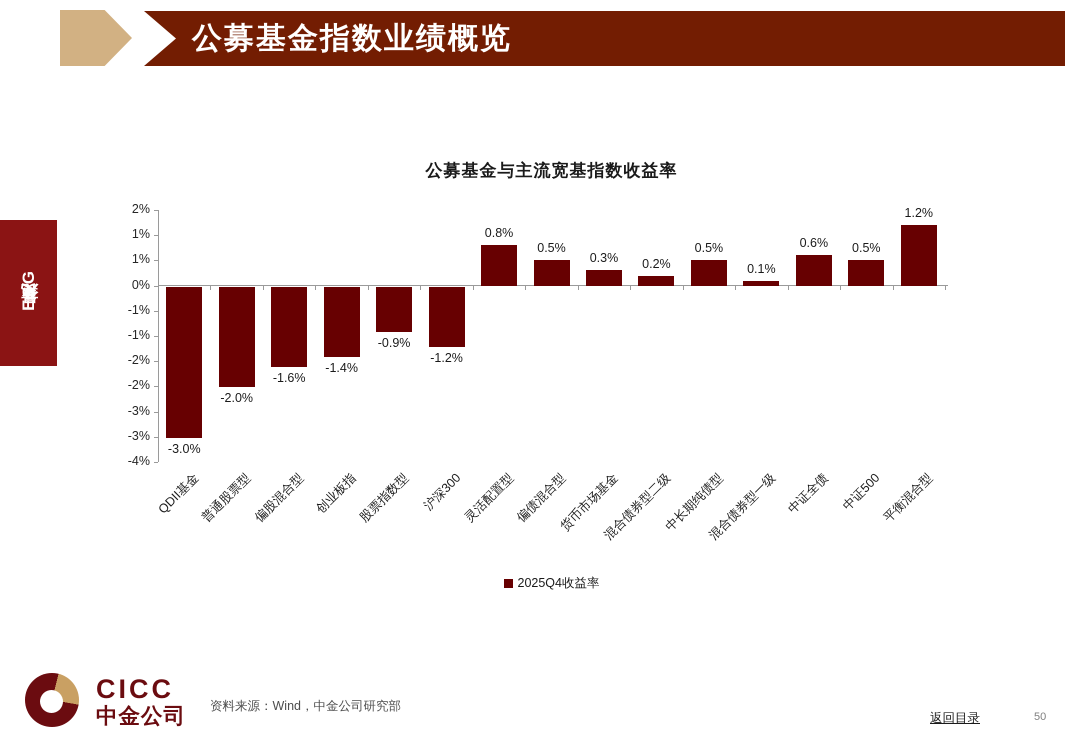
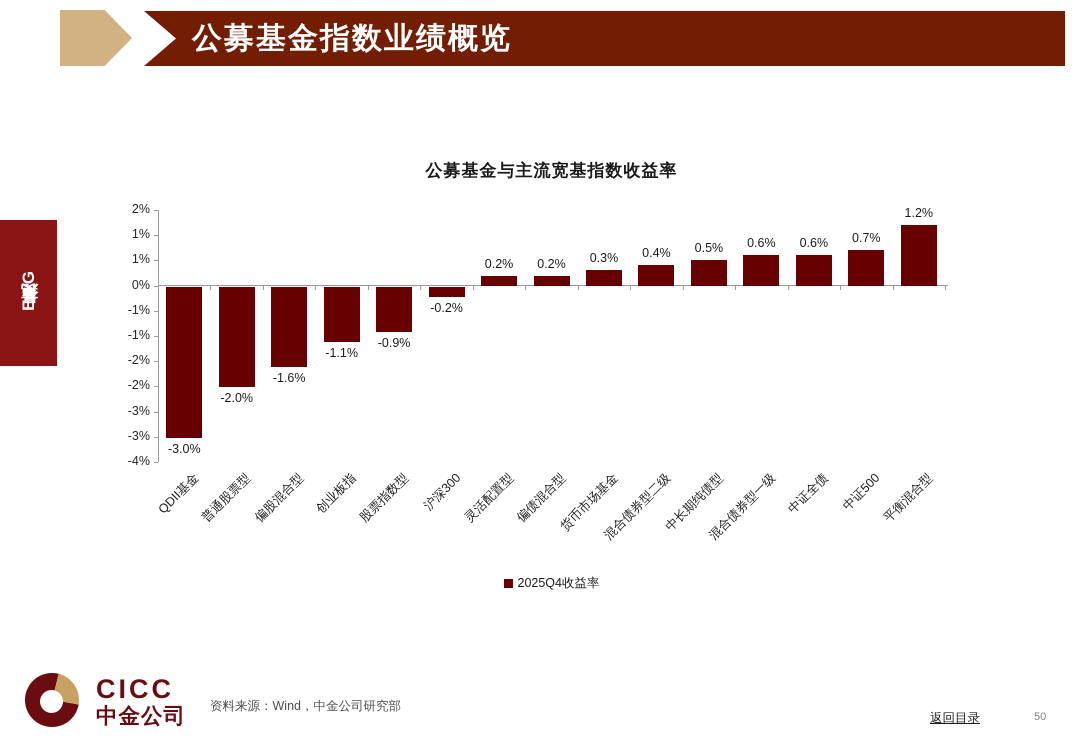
创业板指: -1.4% -> -1.1%
沪深300: -1.2% -> -0.2%
灵活配置型: 0.8% -> 0.2%
偏债混合型: 0.5% -> 0.2%
混合债券型二级: 0.2% -> 0.4%
混合债券型一级: 0.1% -> 0.6%
中证500: 0.5% -> 0.7%
